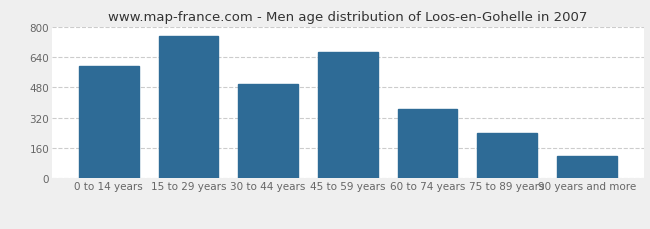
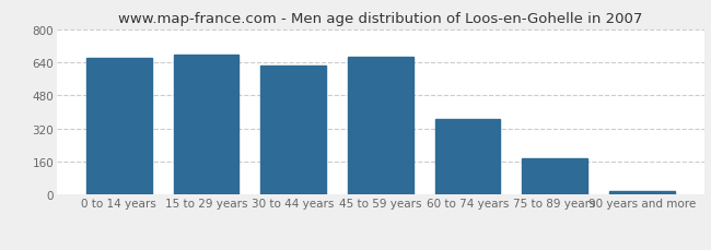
0 to 14 years: 590 -> 660
15 to 29 years: 750 -> 680
30 to 44 years: 500 -> 620
75 to 89 years: 240 -> 180
90 years and more: 120 -> 20
